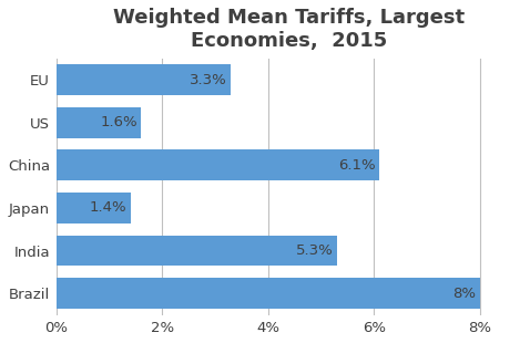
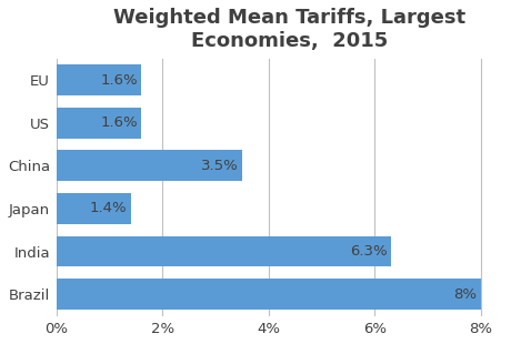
EU: 3.3% -> 1.6%
China: 6.1% -> 3.5%
India: 5.3% -> 6.3%
